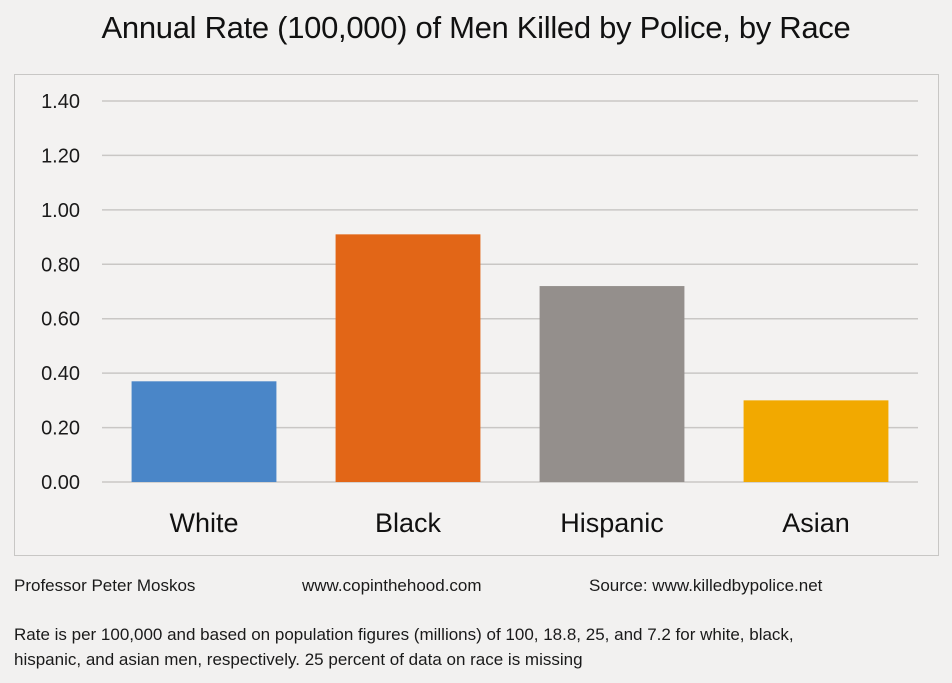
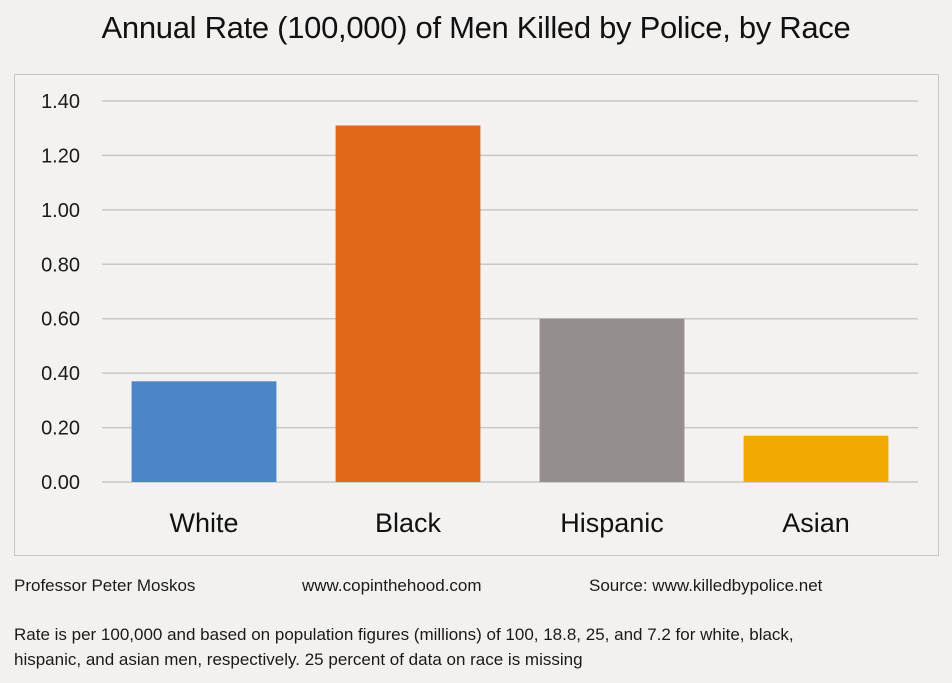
Black: 0.91 -> 1.31
Hispanic: 0.72 -> 0.60
Asian: 0.30 -> 0.17
